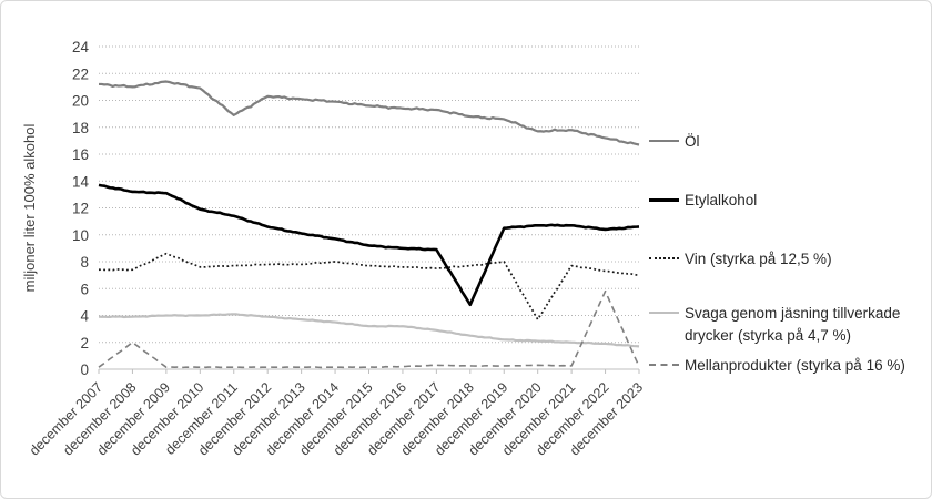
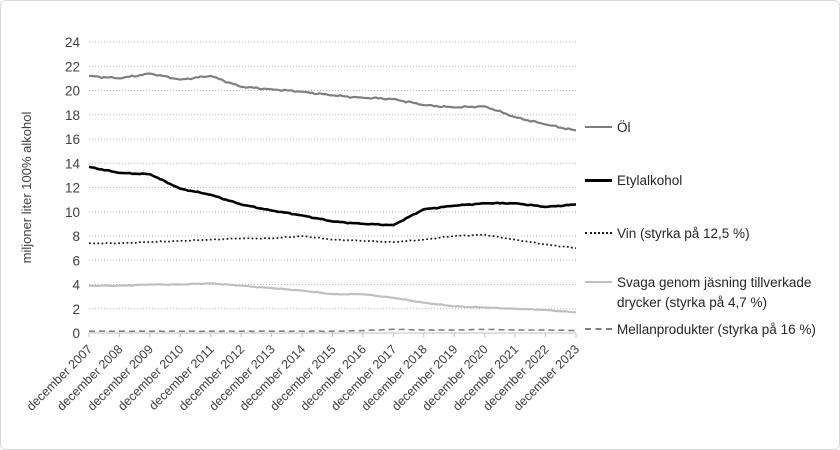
Mellanprodukter (styrka på 16 %)/december 2008: 2.0 -> 0.1
Vin (styrka på 12,5 %)/december 2009: 8.6 -> 7.5
Öl/december 2011: 18.9 -> 21.2
Etylalkohol/december 2018: 4.8 -> 10.2
Öl/december 2020: 17.7 -> 18.7
Vin (styrka på 12,5 %)/december 2020: 3.7 -> 8.1
Mellanprodukter (styrka på 16 %)/december 2022: 5.8 -> 0.2
